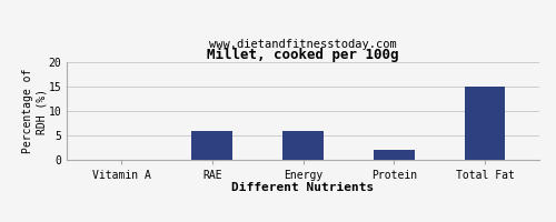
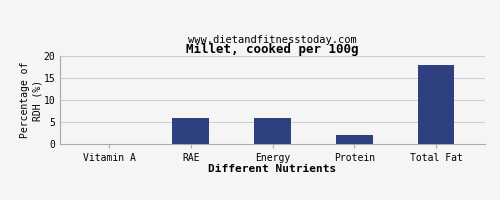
Total Fat: 15 -> 18
